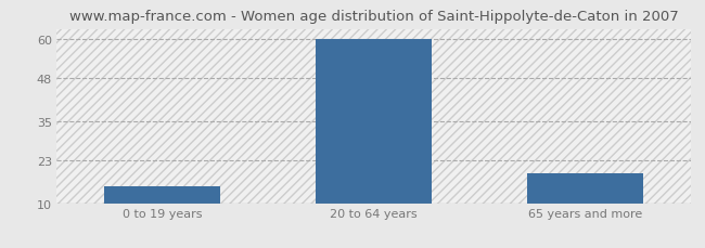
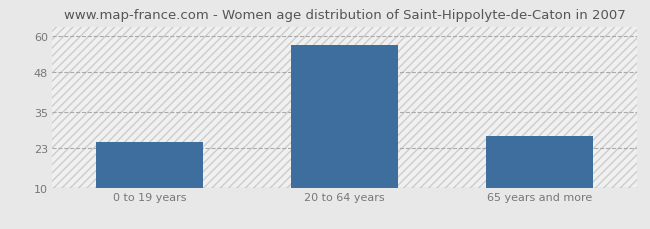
0 to 19 years: 15 -> 25
20 to 64 years: 60 -> 57
65 years and more: 19 -> 27
